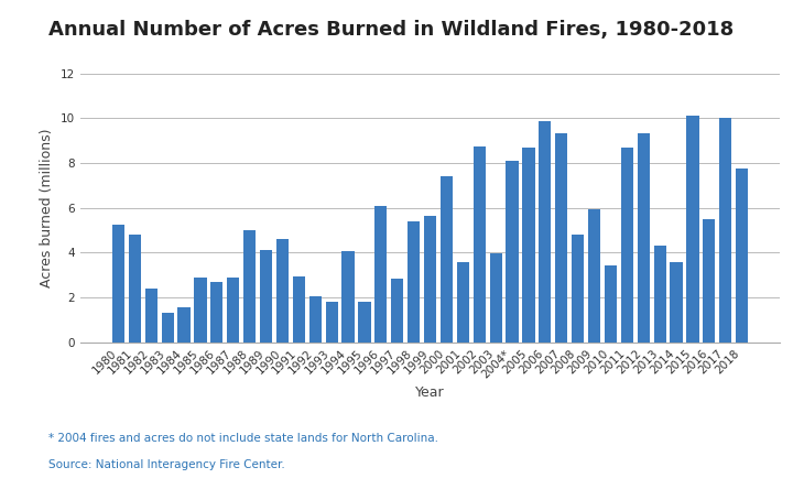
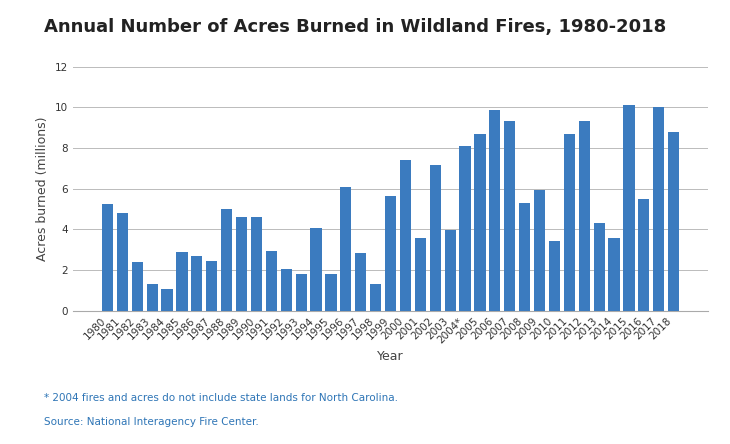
1984: 1.55 -> 1.08
1987: 2.90 -> 2.44
1989: 4.10 -> 4.62
1998: 5.40 -> 1.33
2002: 8.75 -> 7.18
2008: 4.80 -> 5.29
2018: 7.75 -> 8.77
